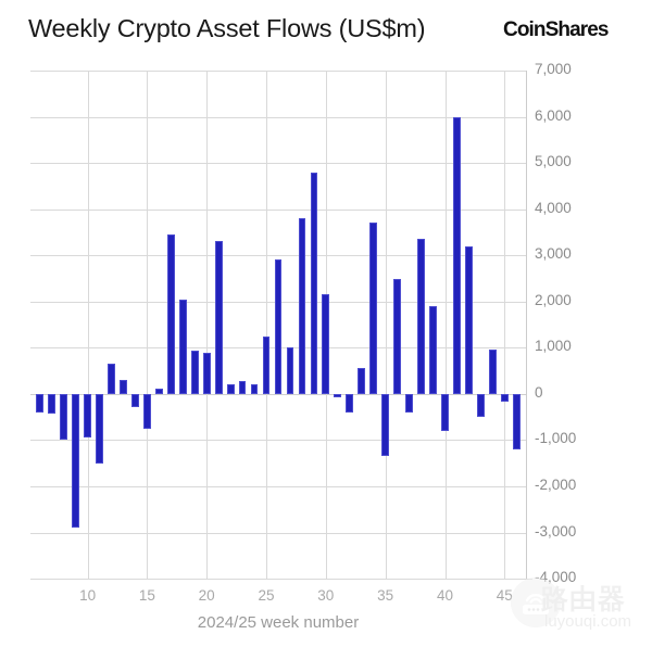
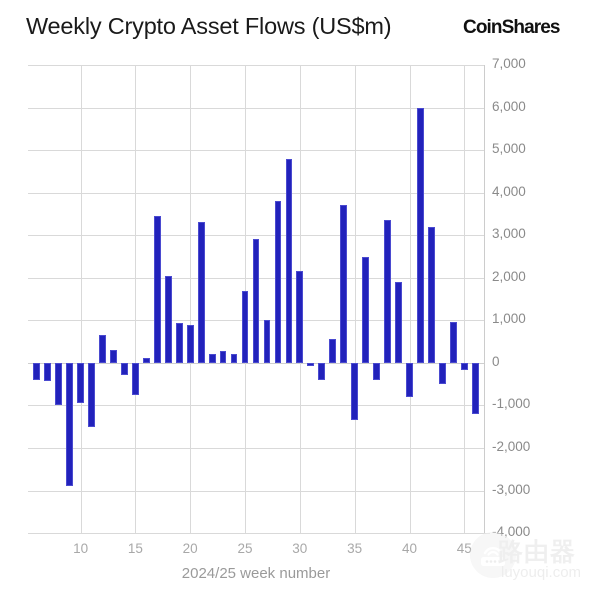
25: 1200 -> 1700
